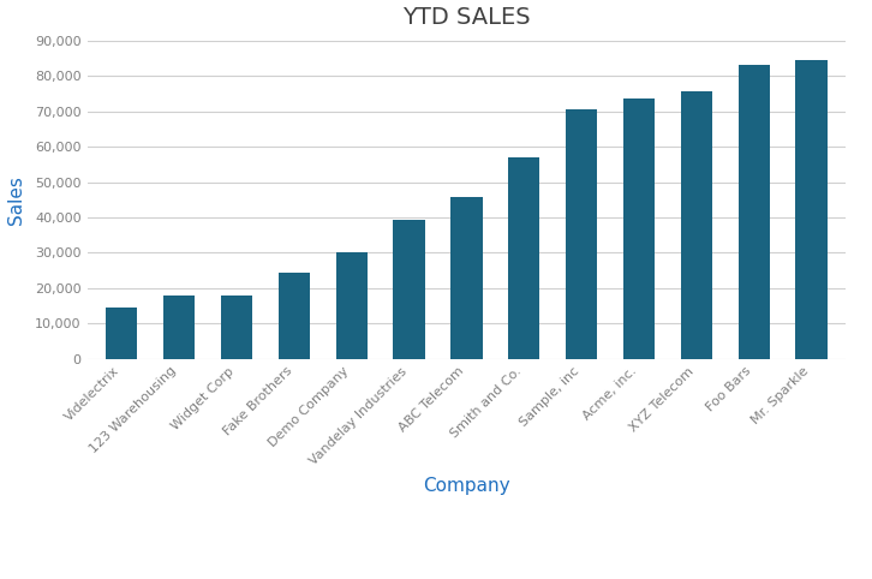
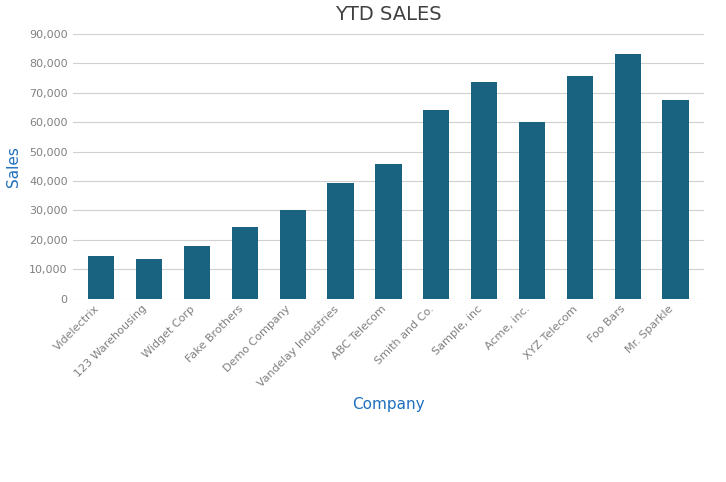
123 Warehousing: 17,800 -> 13,500
Smith and Co.: 57,000 -> 64,000
Sample, inc: 70,500 -> 73,500
Acme, inc.: 73,500 -> 60,000
Mr. Sparkle: 84,500 -> 67,500
